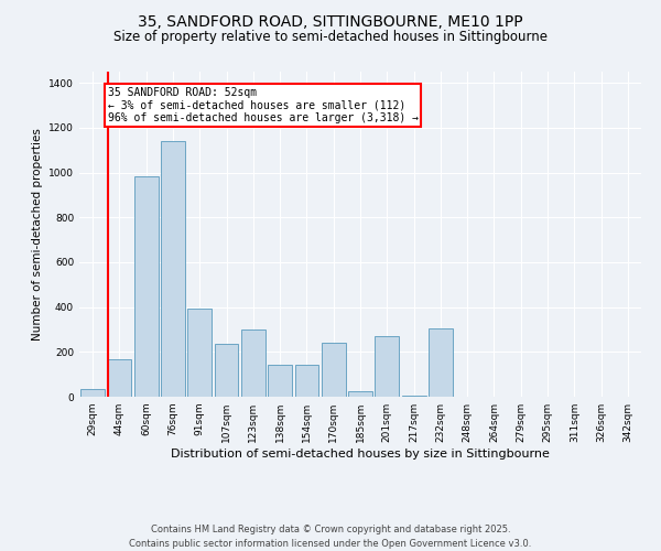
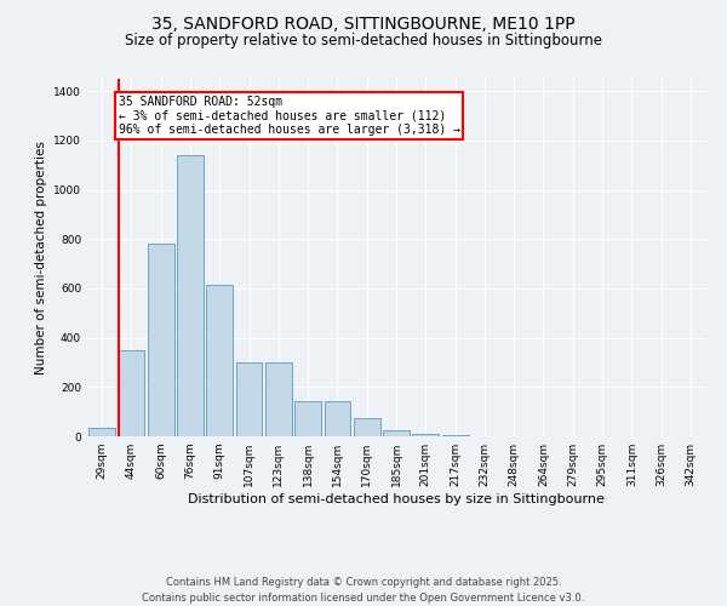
44sqm: 165 -> 350
60sqm: 985 -> 780
91sqm: 395 -> 615
107sqm: 235 -> 300
170sqm: 240 -> 75
201sqm: 270 -> 10
232sqm: 305 -> 2
